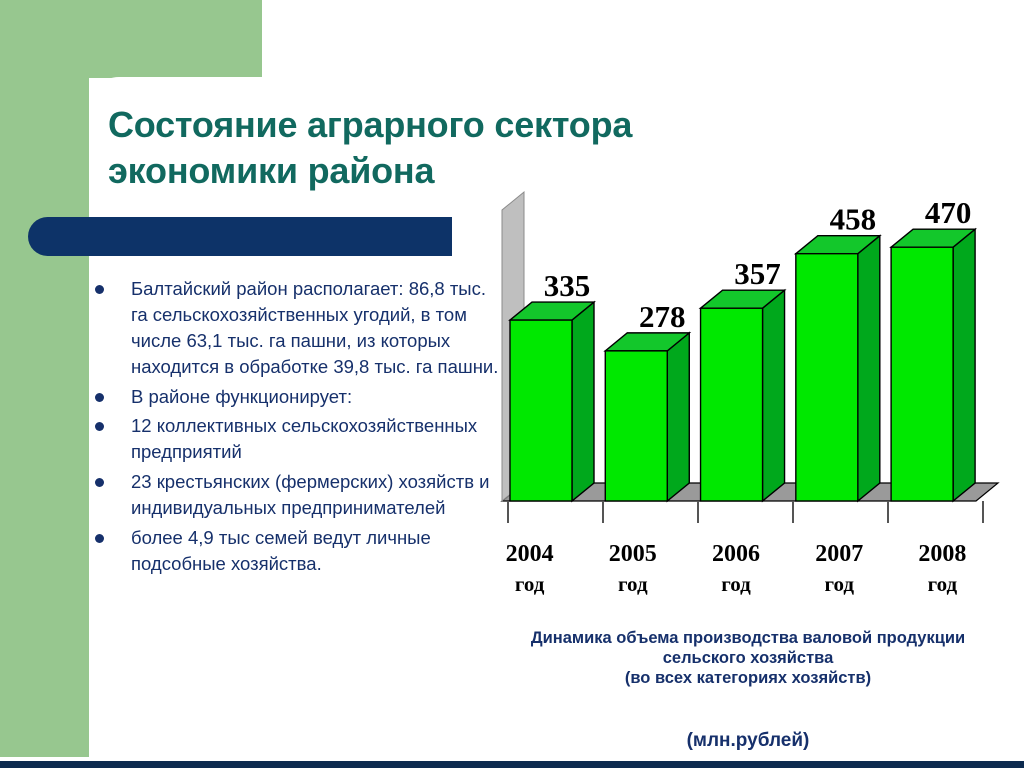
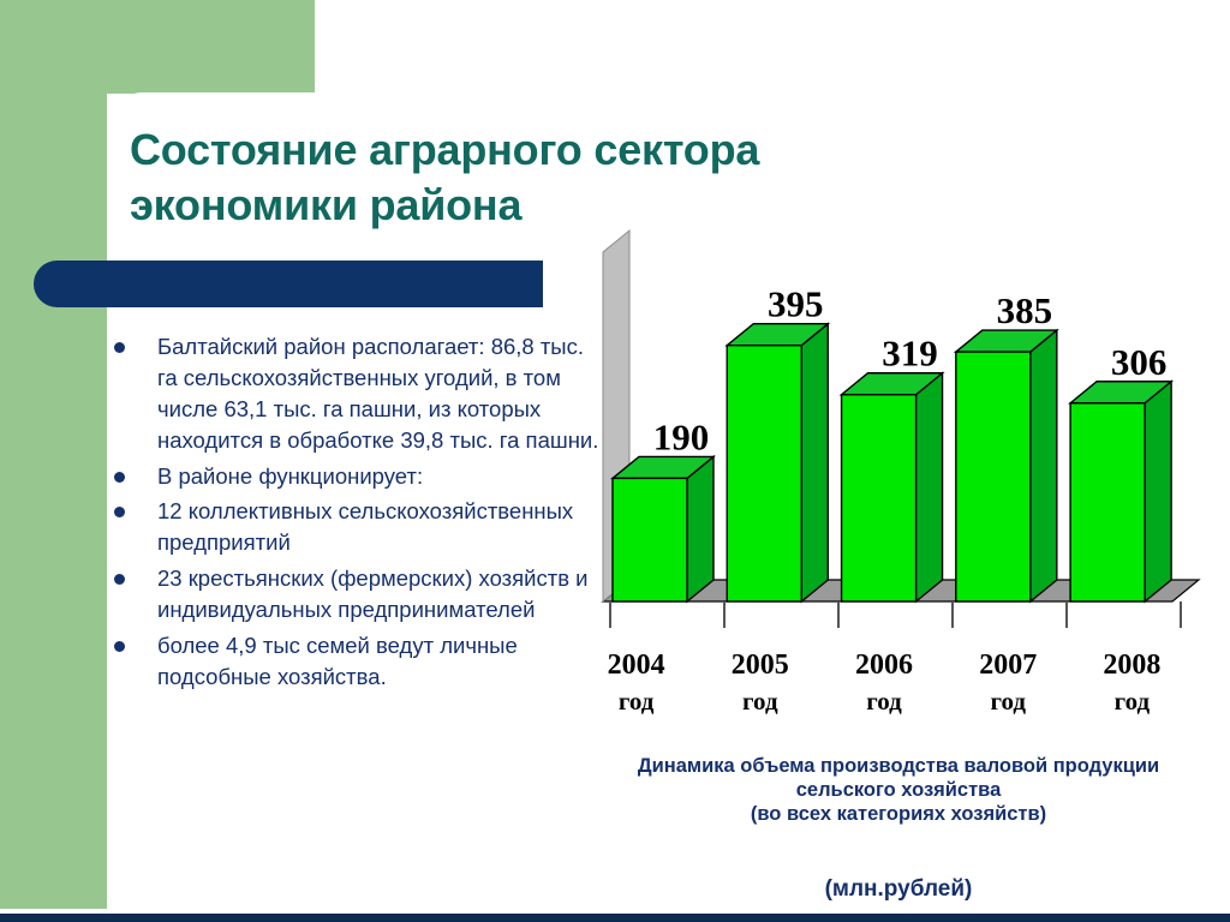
2004: 335 -> 190
2005: 278 -> 395
2006: 357 -> 319
2007: 458 -> 385
2008: 470 -> 306
